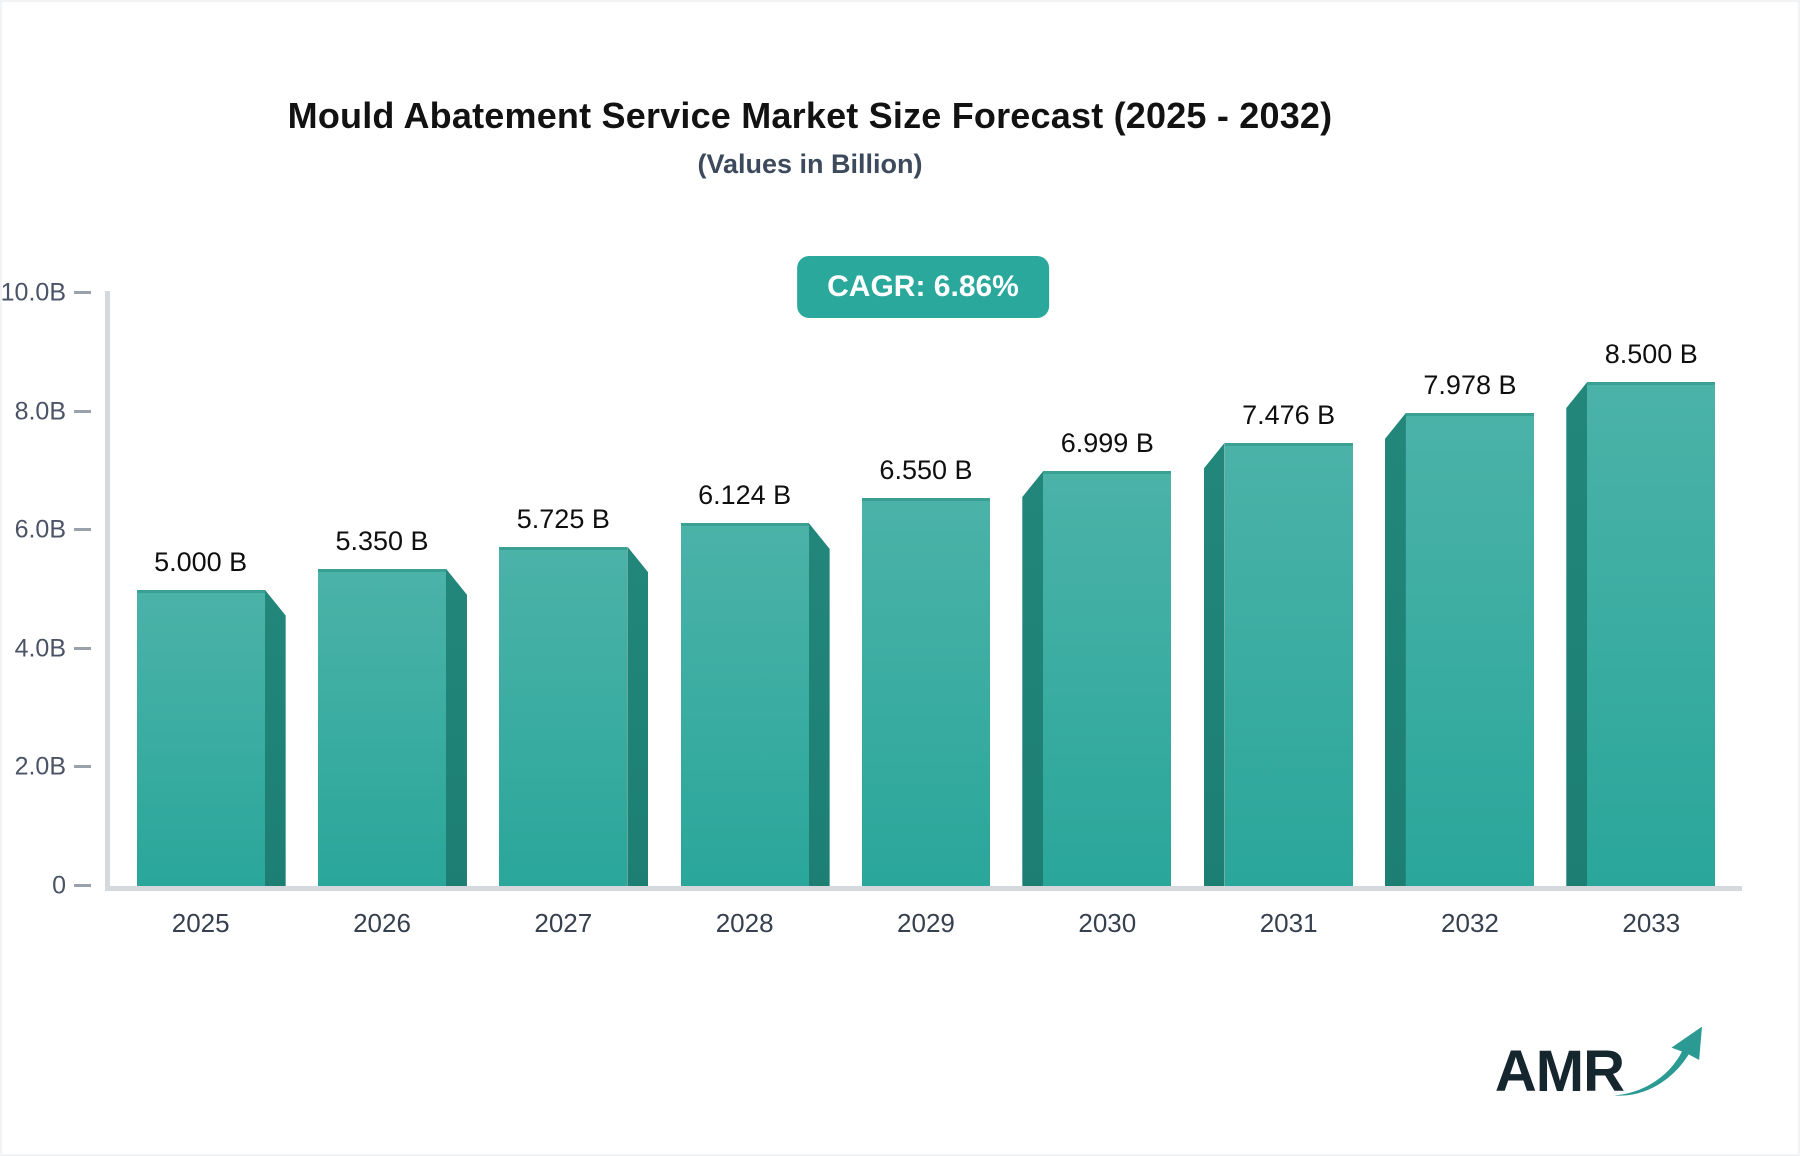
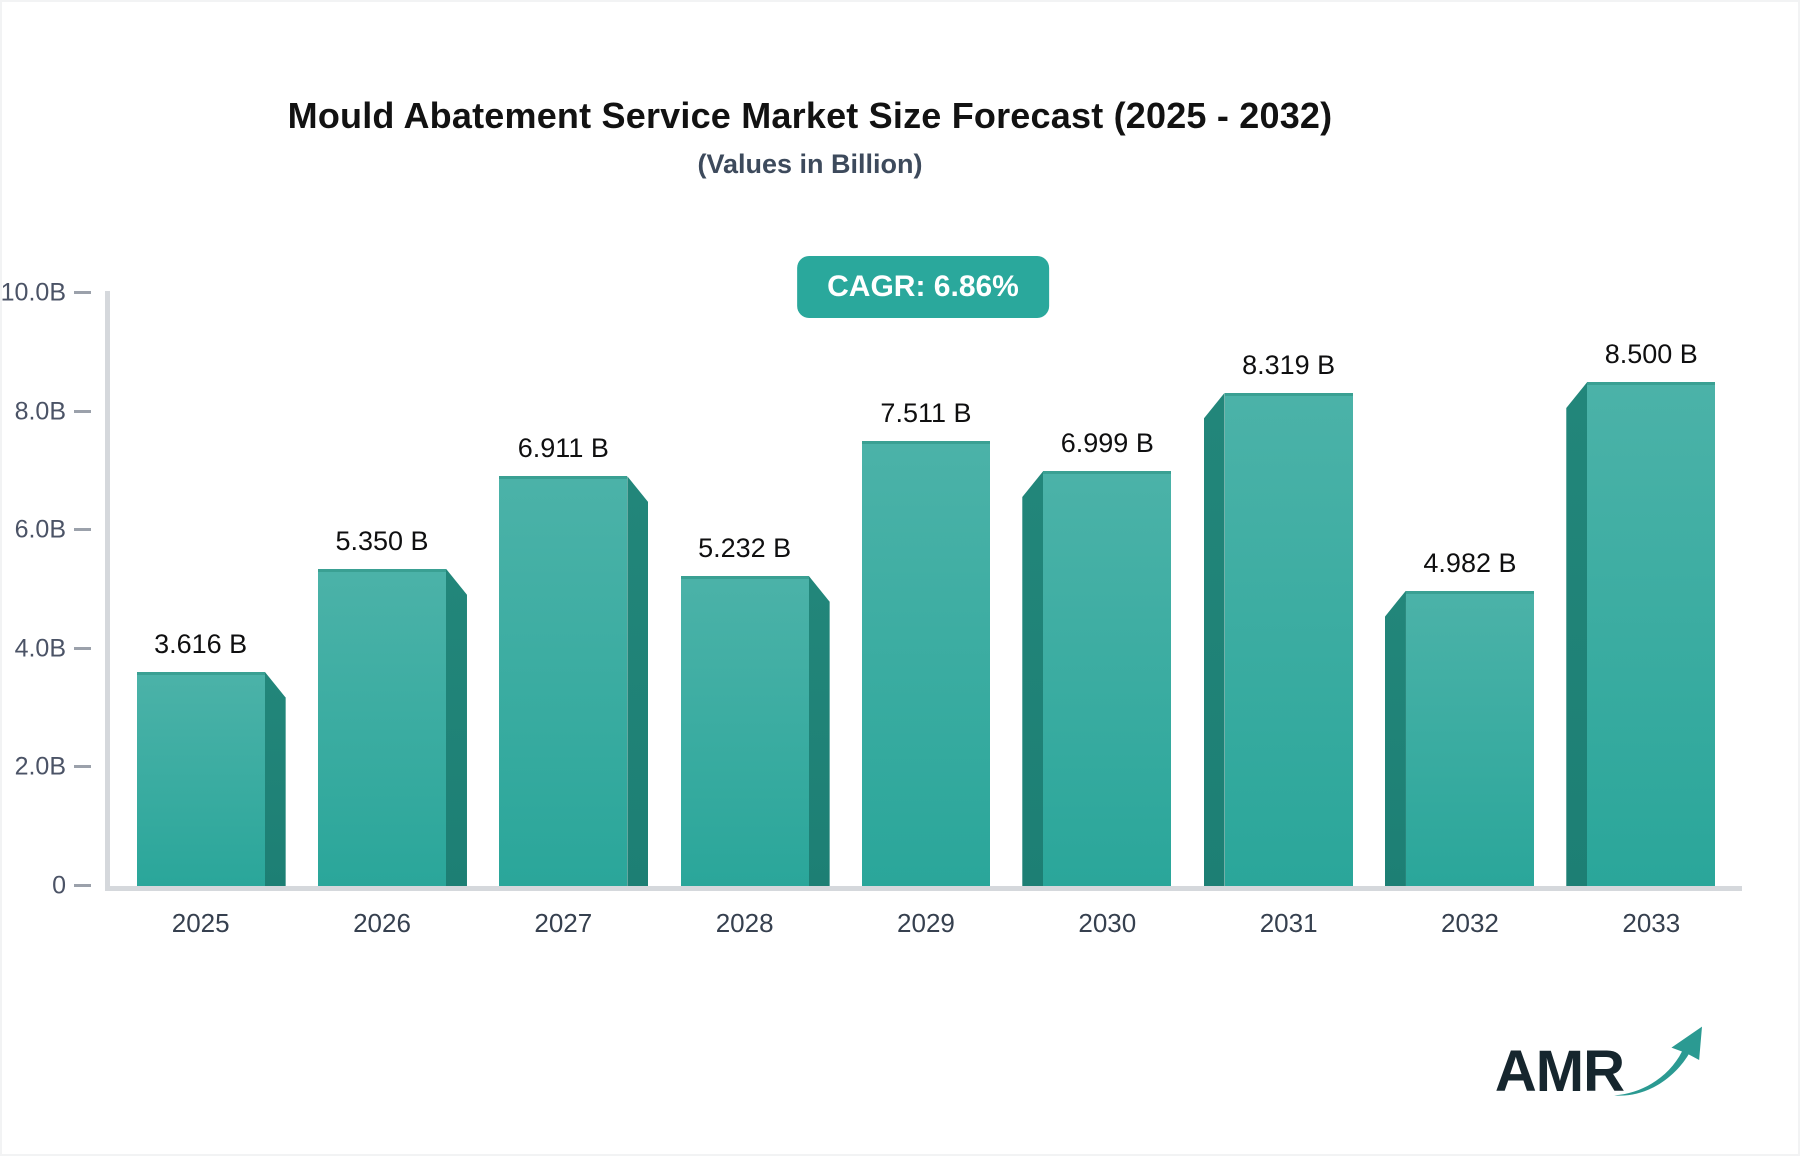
2025: 5.000 -> 3.616
2027: 5.725 -> 6.911
2028: 6.124 -> 5.232
2029: 6.550 -> 7.511
2031: 7.476 -> 8.319
2032: 7.978 -> 4.982
